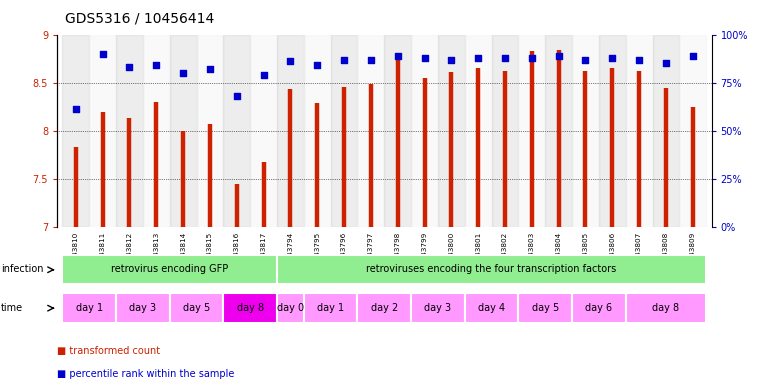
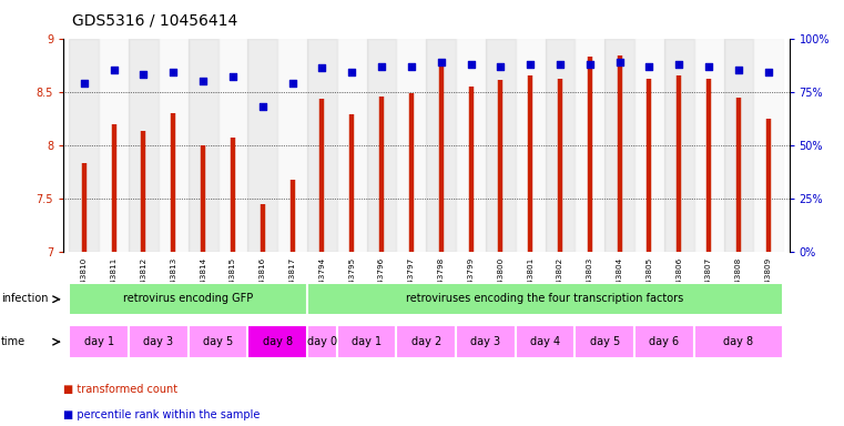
GSM943810: 61% -> 79%
GSM943811: 90% -> 85%
GSM943809: 89% -> 84%
